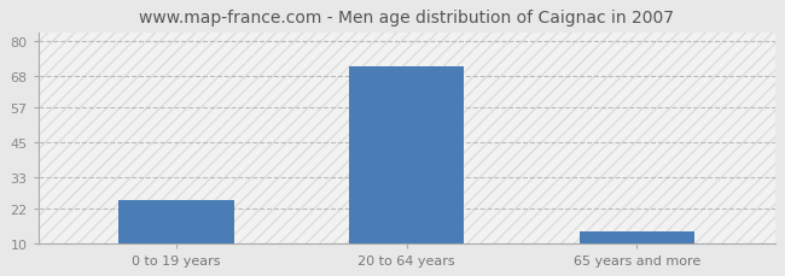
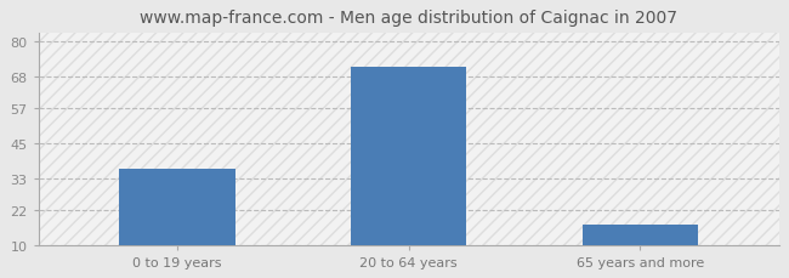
0 to 19 years: 25 -> 36
65 years and more: 14 -> 17
